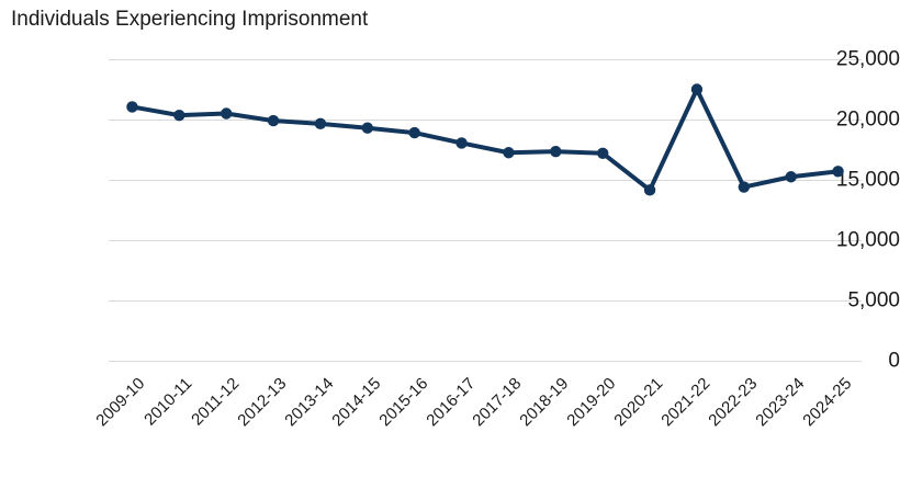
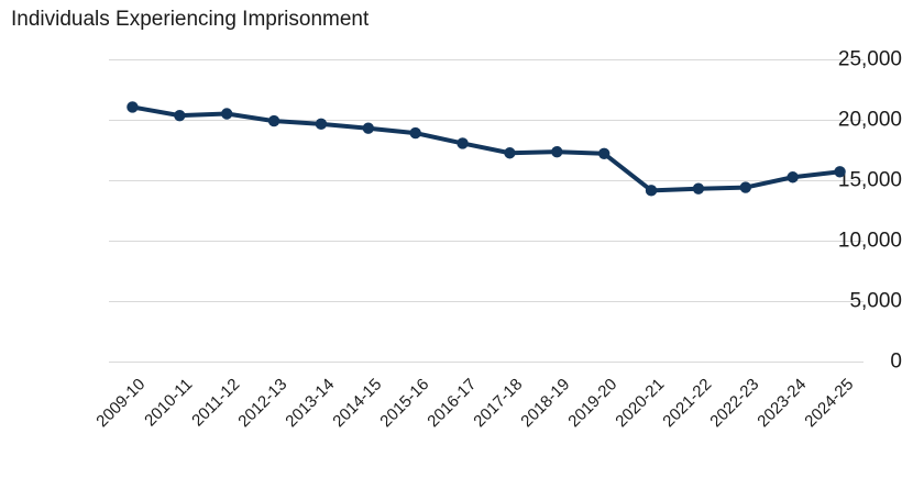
2021-22: 22500 -> 14300
